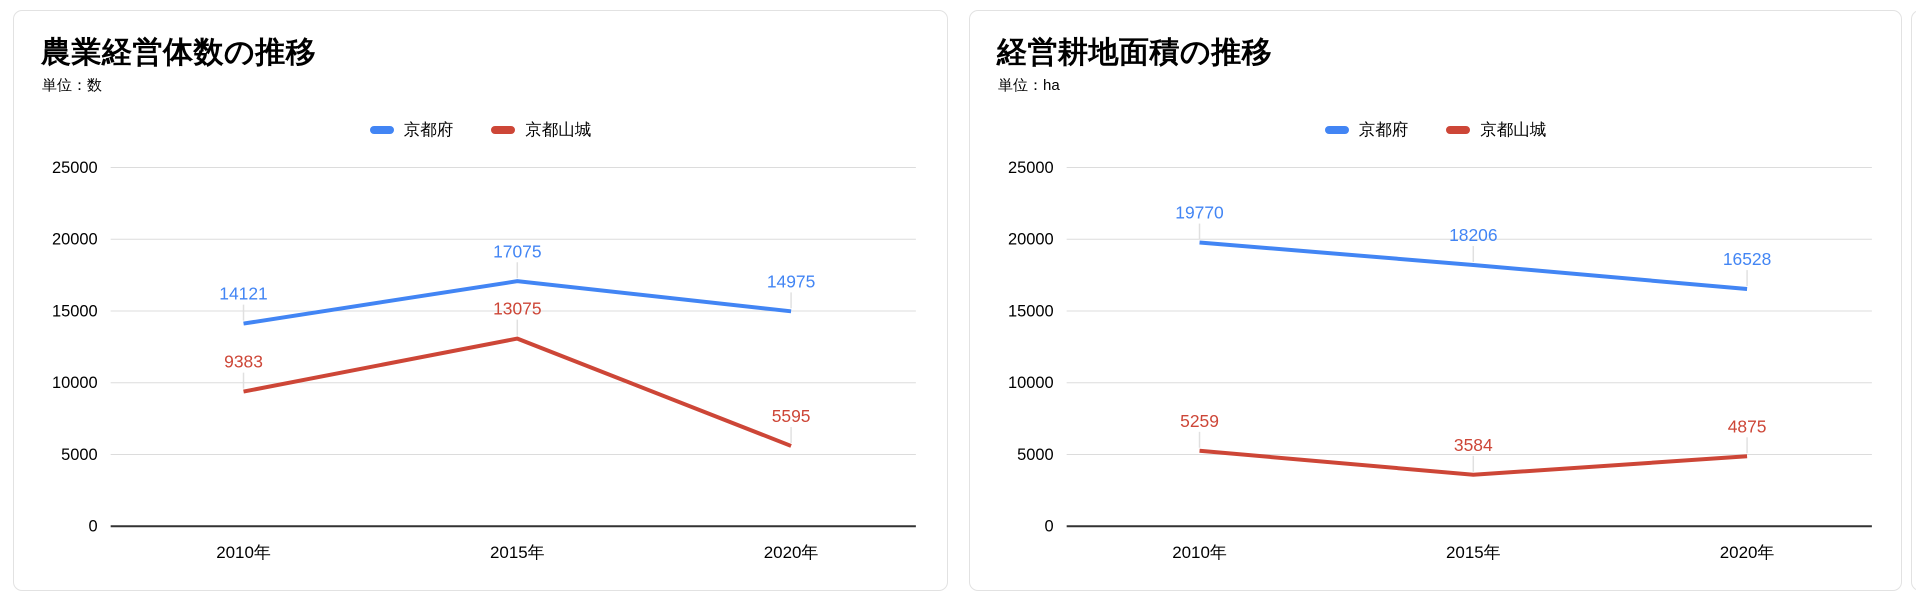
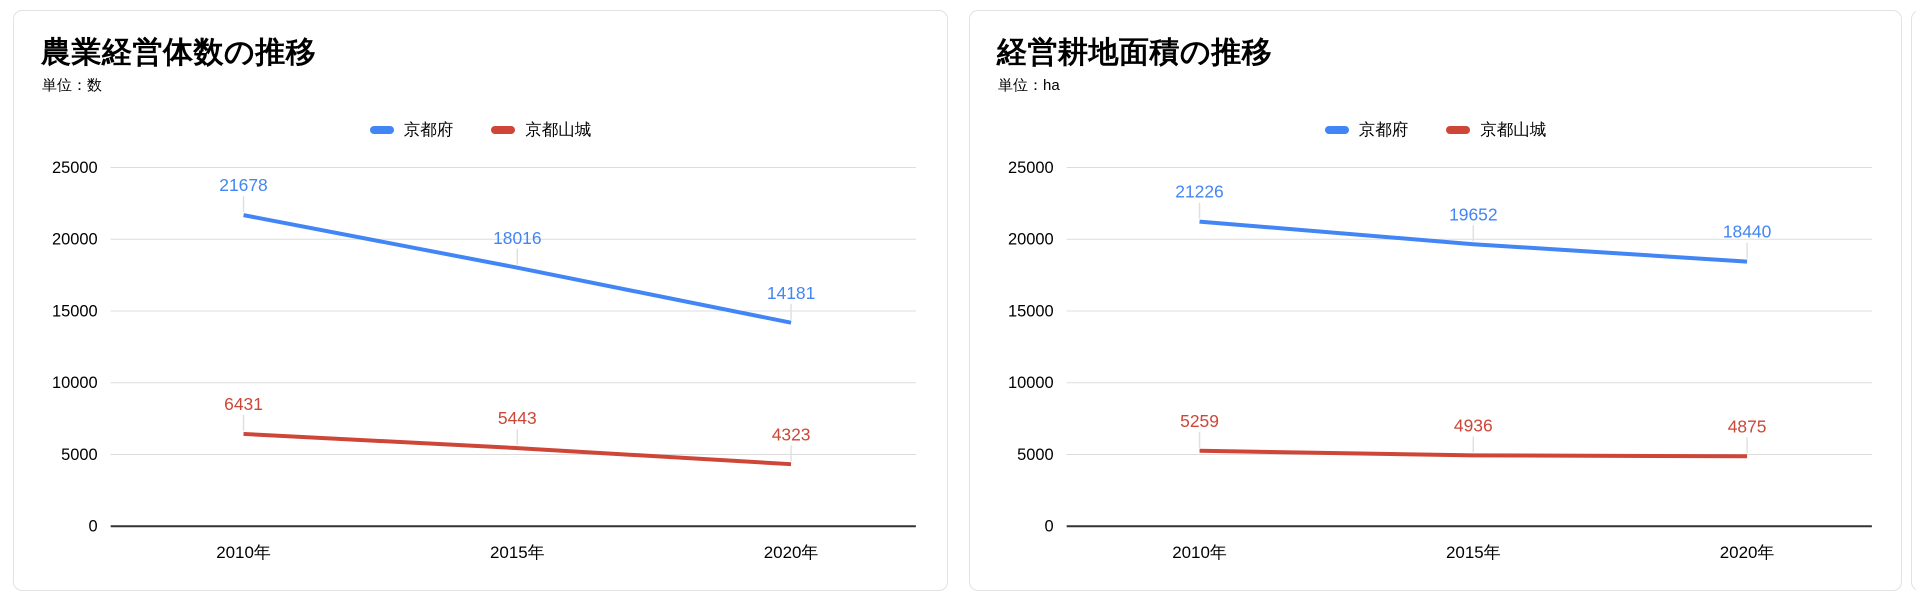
農業経営体数の推移/京都府/2010年: 14121 -> 21678
農業経営体数の推移/京都山城/2010年: 9383 -> 6431
農業経営体数の推移/京都府/2015年: 17075 -> 18016
農業経営体数の推移/京都山城/2015年: 13075 -> 5443
農業経営体数の推移/京都府/2020年: 14975 -> 14181
農業経営体数の推移/京都山城/2020年: 5595 -> 4323
経営耕地面積の推移/京都府/2010年: 19770 -> 21226
経営耕地面積の推移/京都府/2015年: 18206 -> 19652
経営耕地面積の推移/京都山城/2015年: 3584 -> 4936
経営耕地面積の推移/京都府/2020年: 16528 -> 18440
